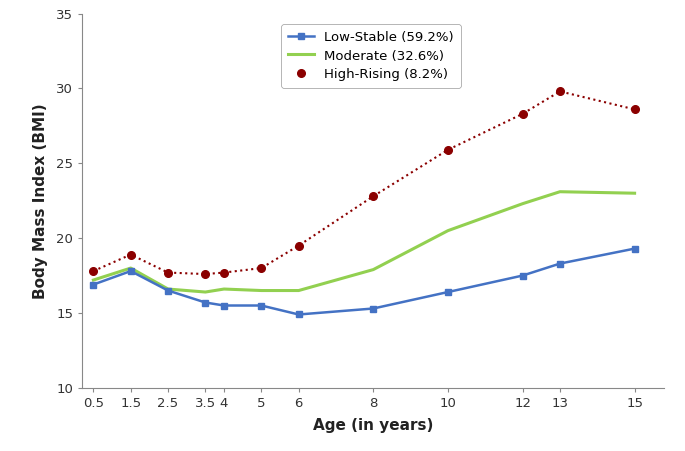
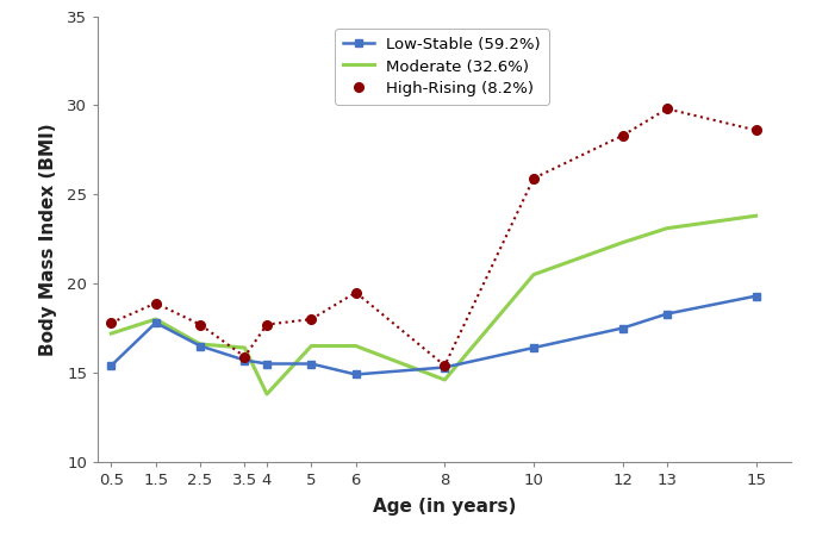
Low-Stable (59.2%)/0.5: 16.9 -> 15.4
High-Rising (8.2%)/3.5: 17.6 -> 15.9
Moderate (32.6%)/4: 16.6 -> 13.8
Moderate (32.6%)/8: 17.9 -> 14.6
High-Rising (8.2%)/8: 22.8 -> 15.4
Moderate (32.6%)/15: 23.0 -> 23.8
